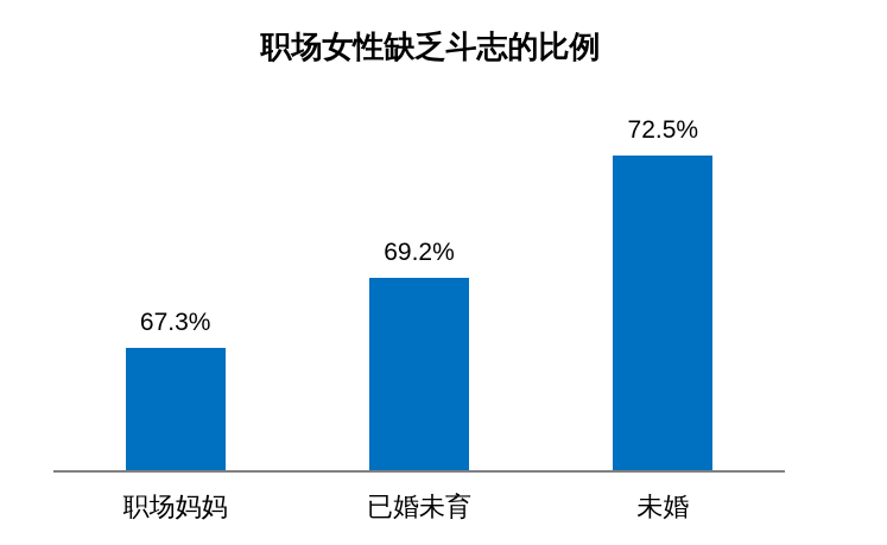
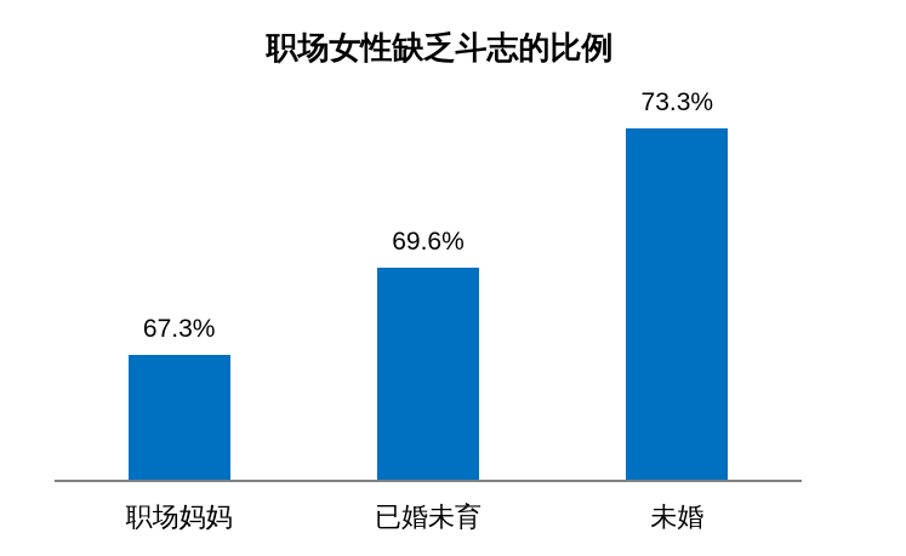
已婚未育: 69.2% -> 69.6%
未婚: 72.5% -> 73.3%
